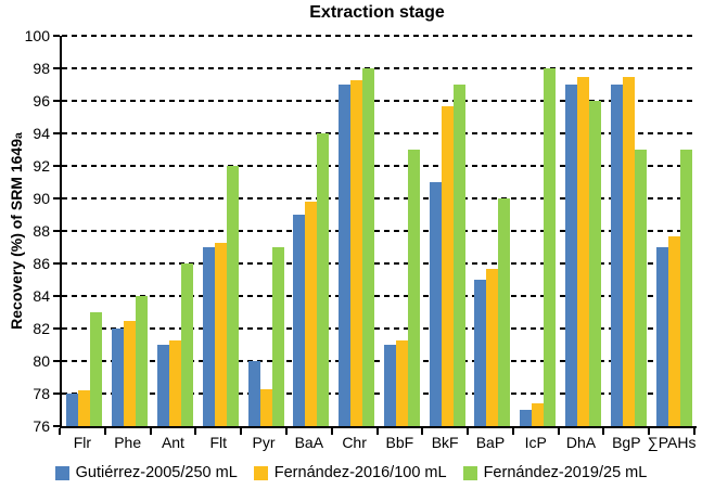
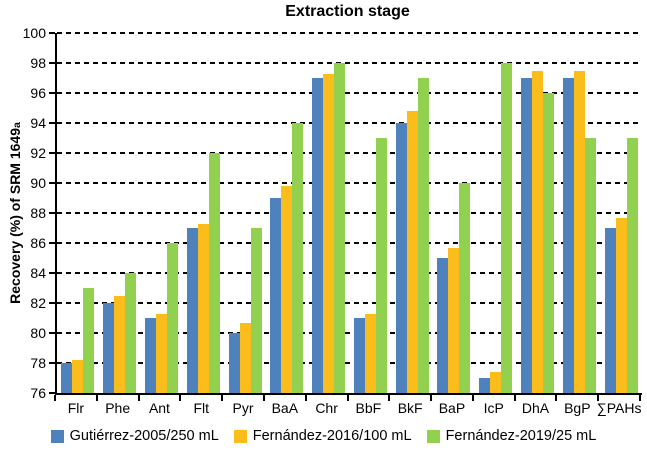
Fernández-2016/100 mL/Pyr: 78.3 -> 80.7
Gutiérrez-2005/250 mL/BkF: 91 -> 94
Fernández-2016/100 mL/BkF: 95.7 -> 94.8
